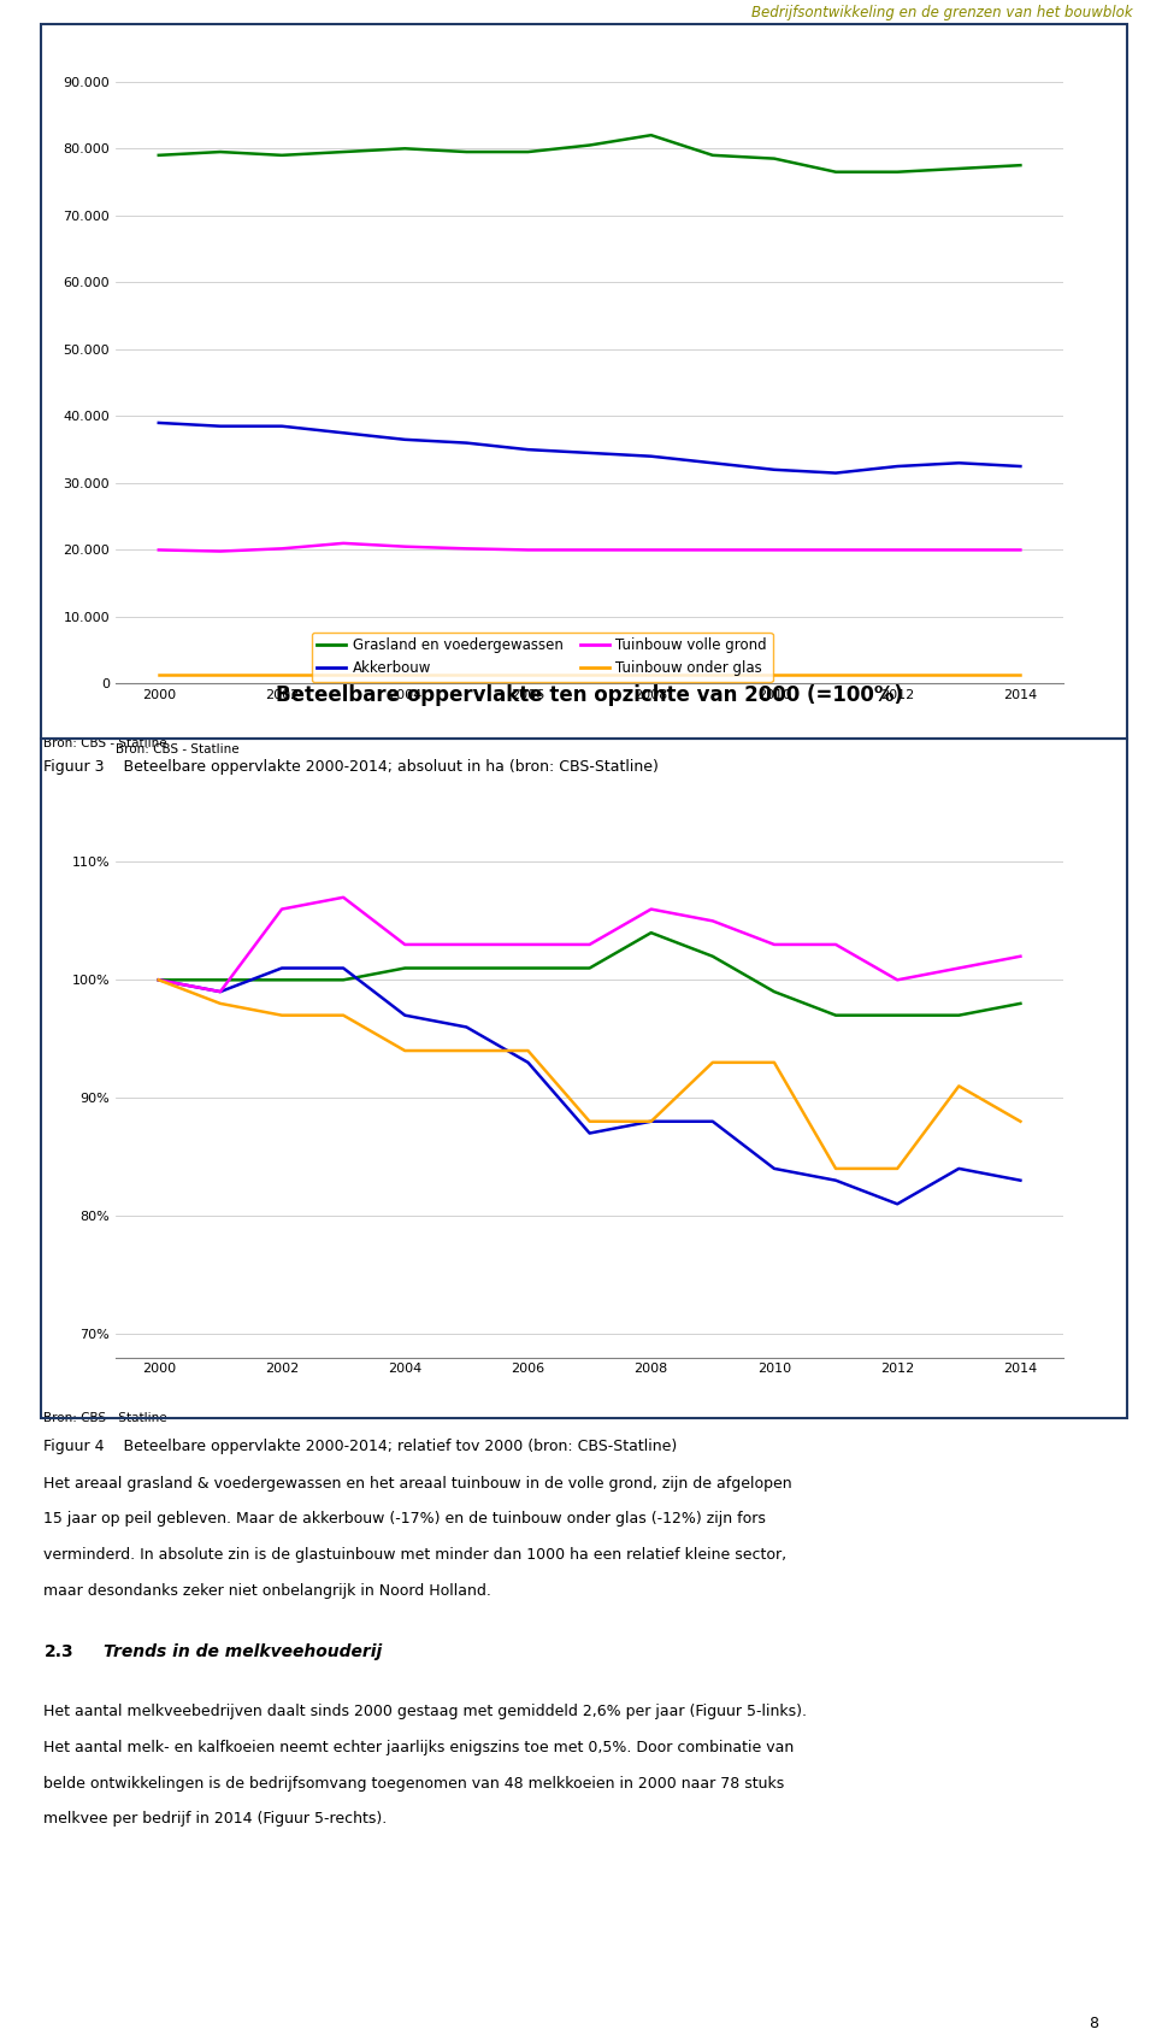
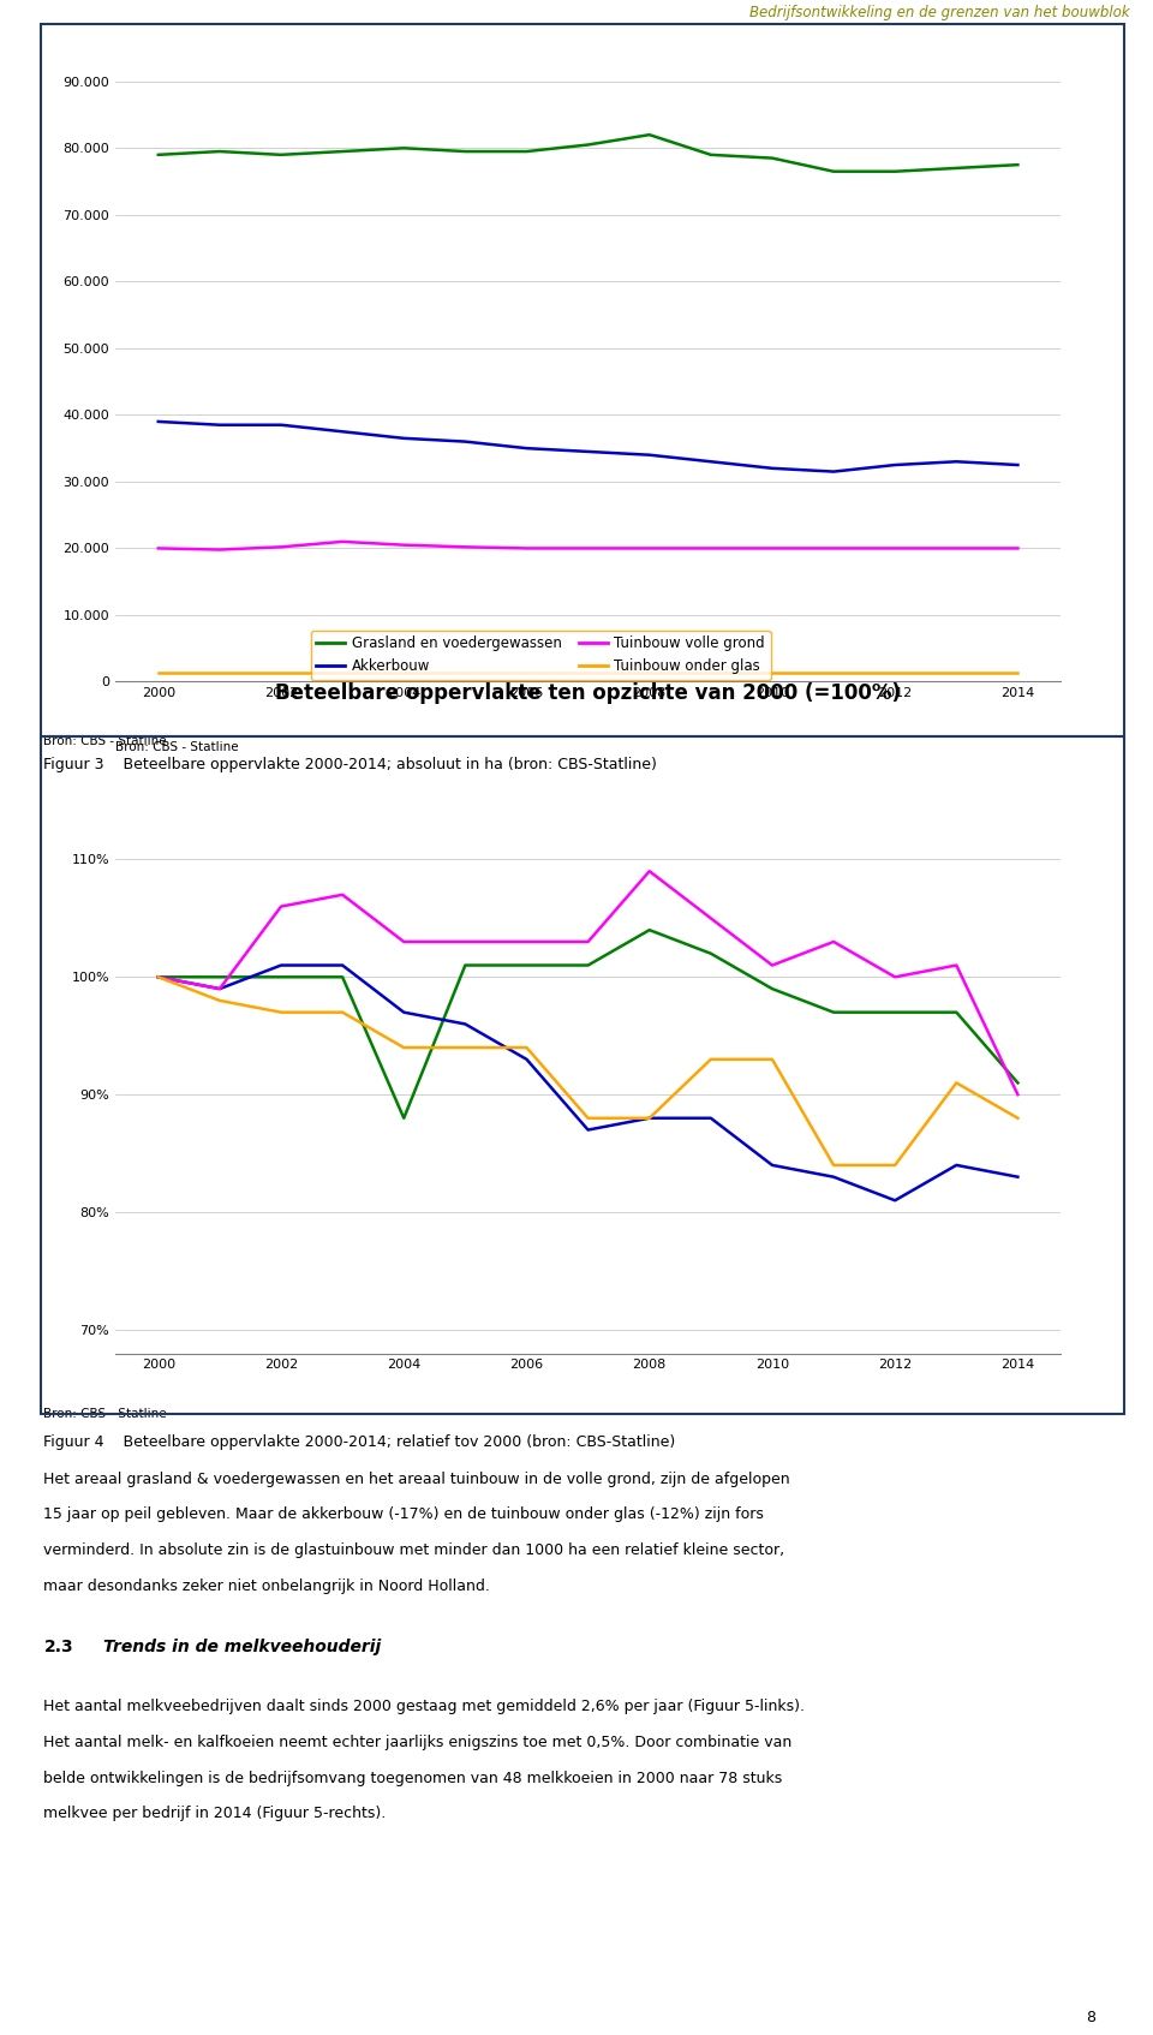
Beteelbare oppervlakte ten opzichte van 2000 (=100%)/Grasland en voedergewassen/2004: 101% -> 88%
Beteelbare oppervlakte ten opzichte van 2000 (=100%)/Tuinbouw volle grond/2008: 106% -> 109%
Beteelbare oppervlakte ten opzichte van 2000 (=100%)/Tuinbouw volle grond/2010: 103% -> 101%
Beteelbare oppervlakte ten opzichte van 2000 (=100%)/Grasland en voedergewassen/2014: 98% -> 91%
Beteelbare oppervlakte ten opzichte van 2000 (=100%)/Tuinbouw volle grond/2014: 102% -> 90%
